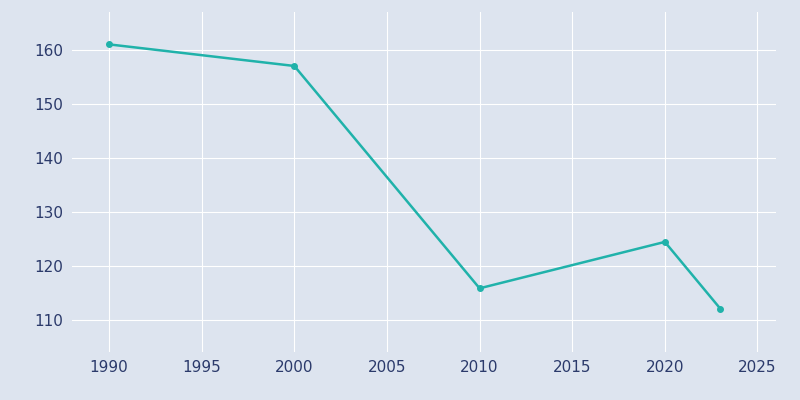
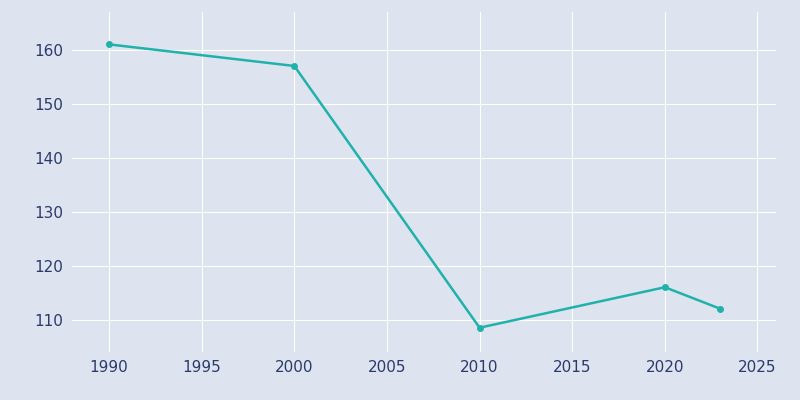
2010: 115.8 -> 108.5
2020: 124.4 -> 116.0
